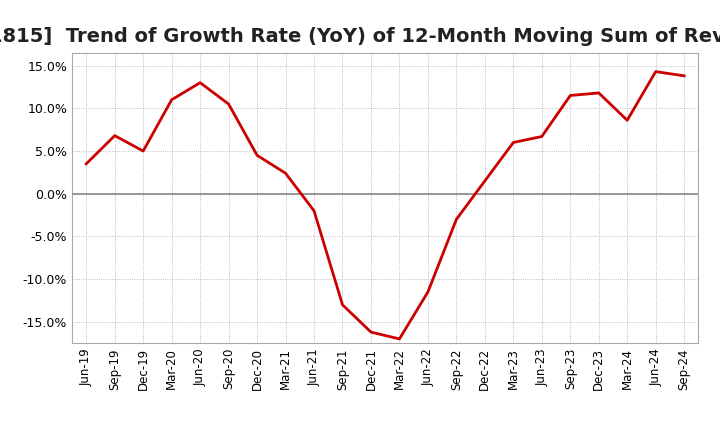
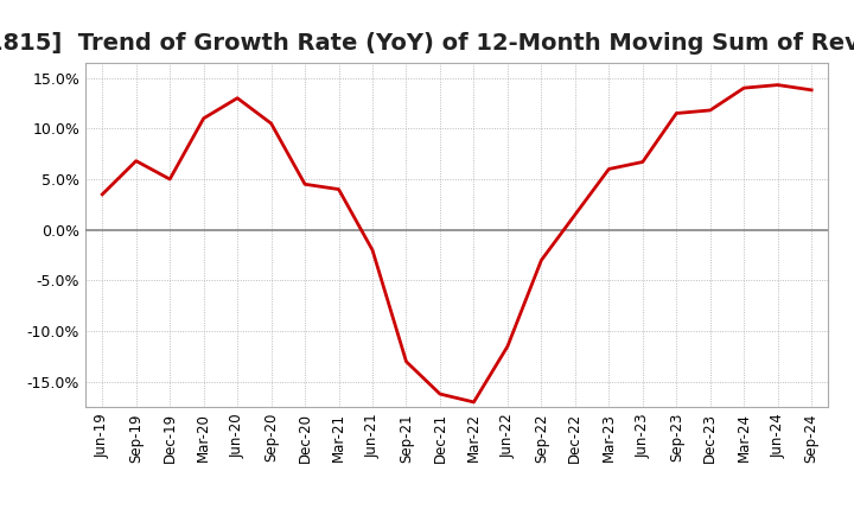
Mar-21: 2.4% -> 4.0%
Mar-24: 8.6% -> 14.0%
